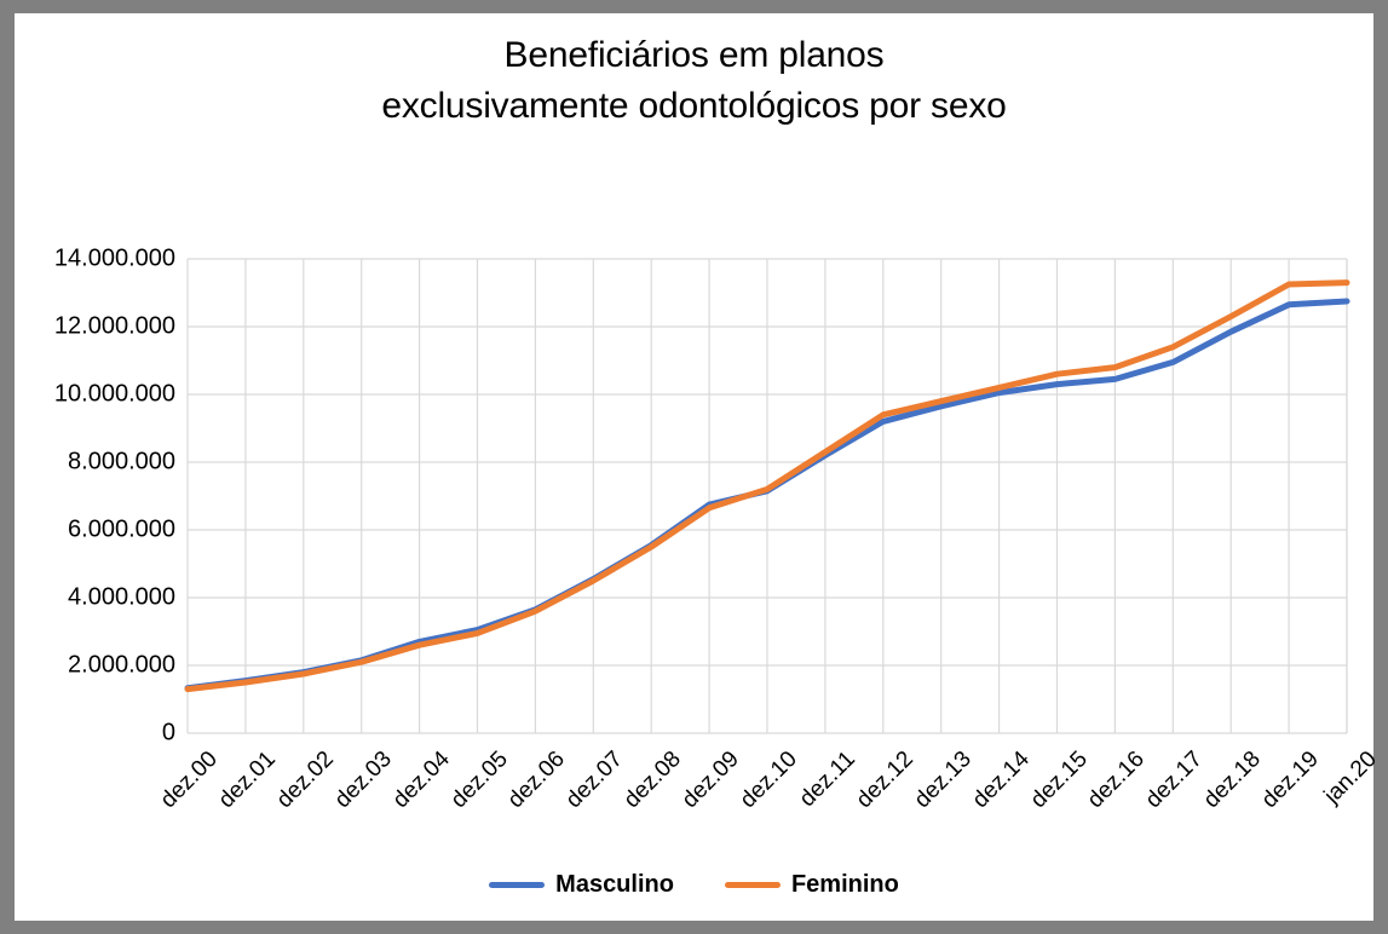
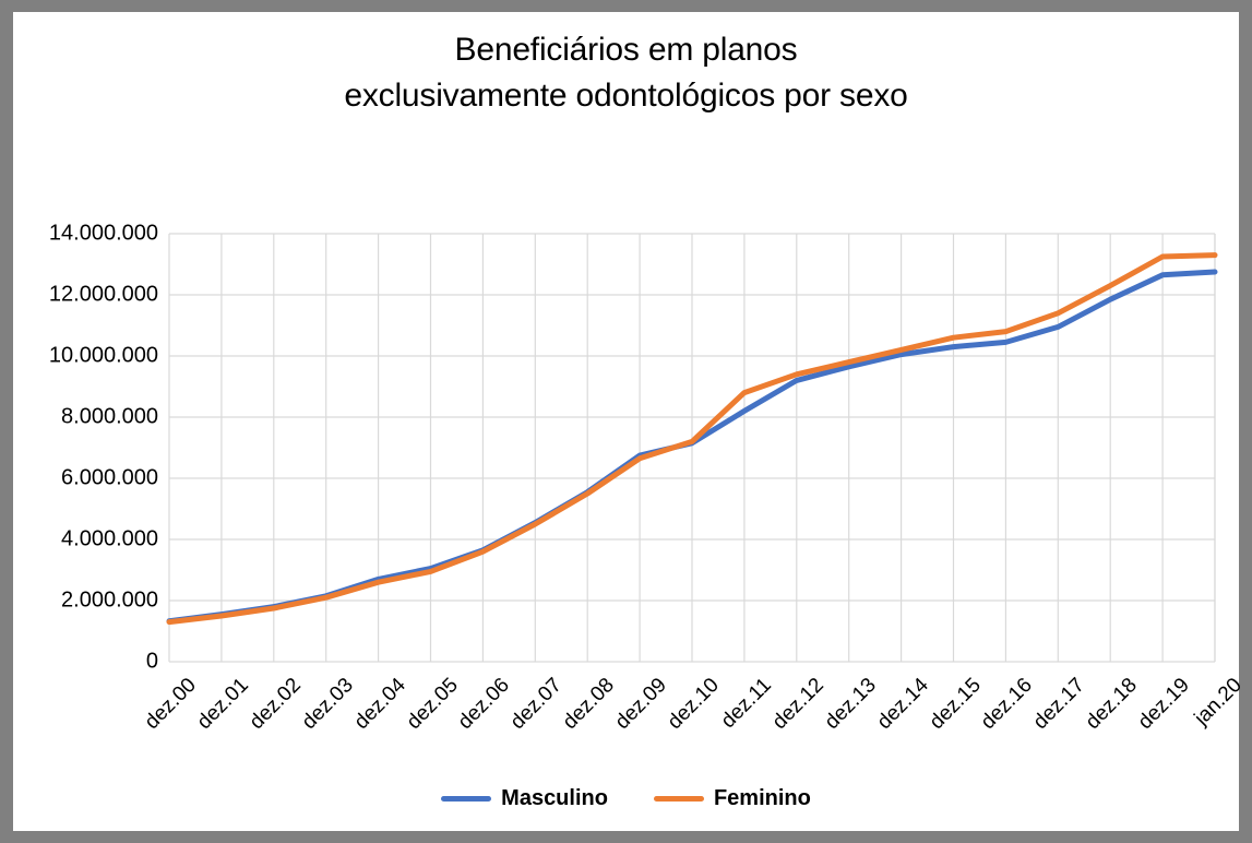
Feminino/dez.11: 8300000 -> 8800000
